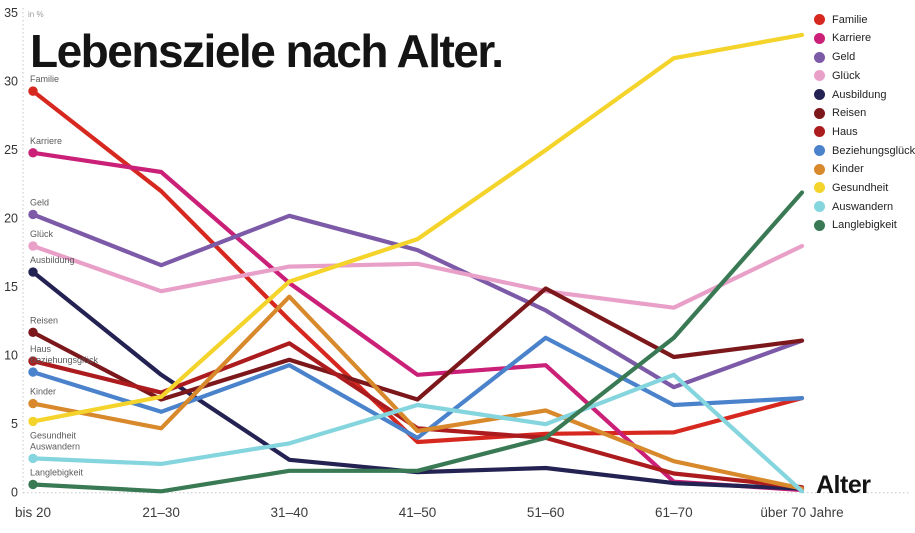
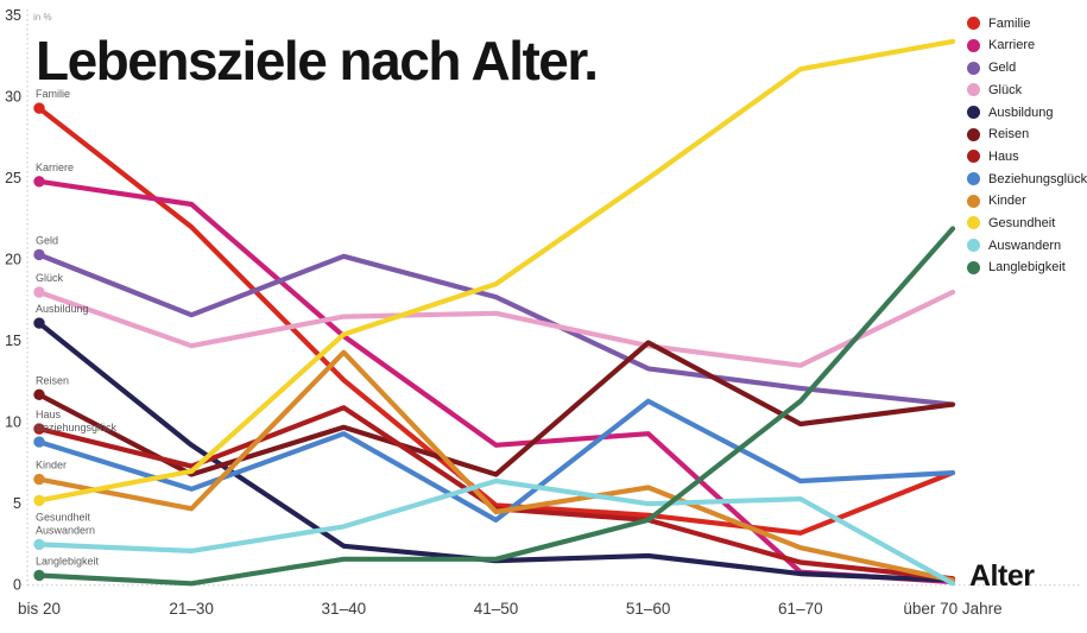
Familie/41–50: 3.7 -> 4.9
Familie/61–70: 4.4 -> 3.2
Geld/61–70: 7.7 -> 12.1
Auswandern/61–70: 8.6 -> 5.3
